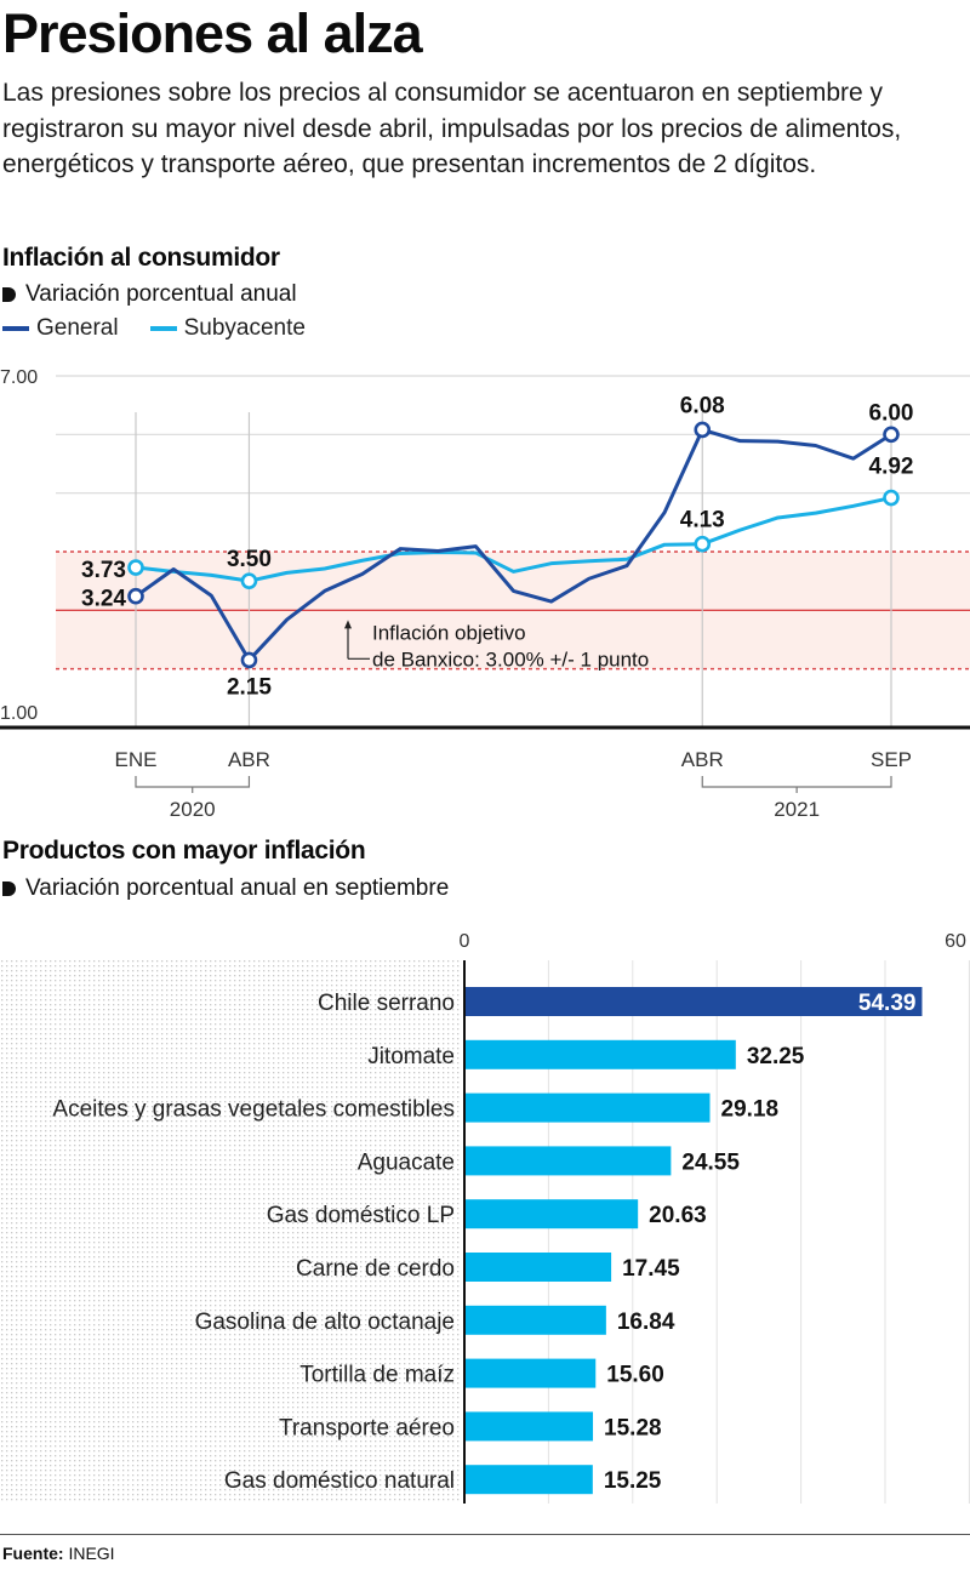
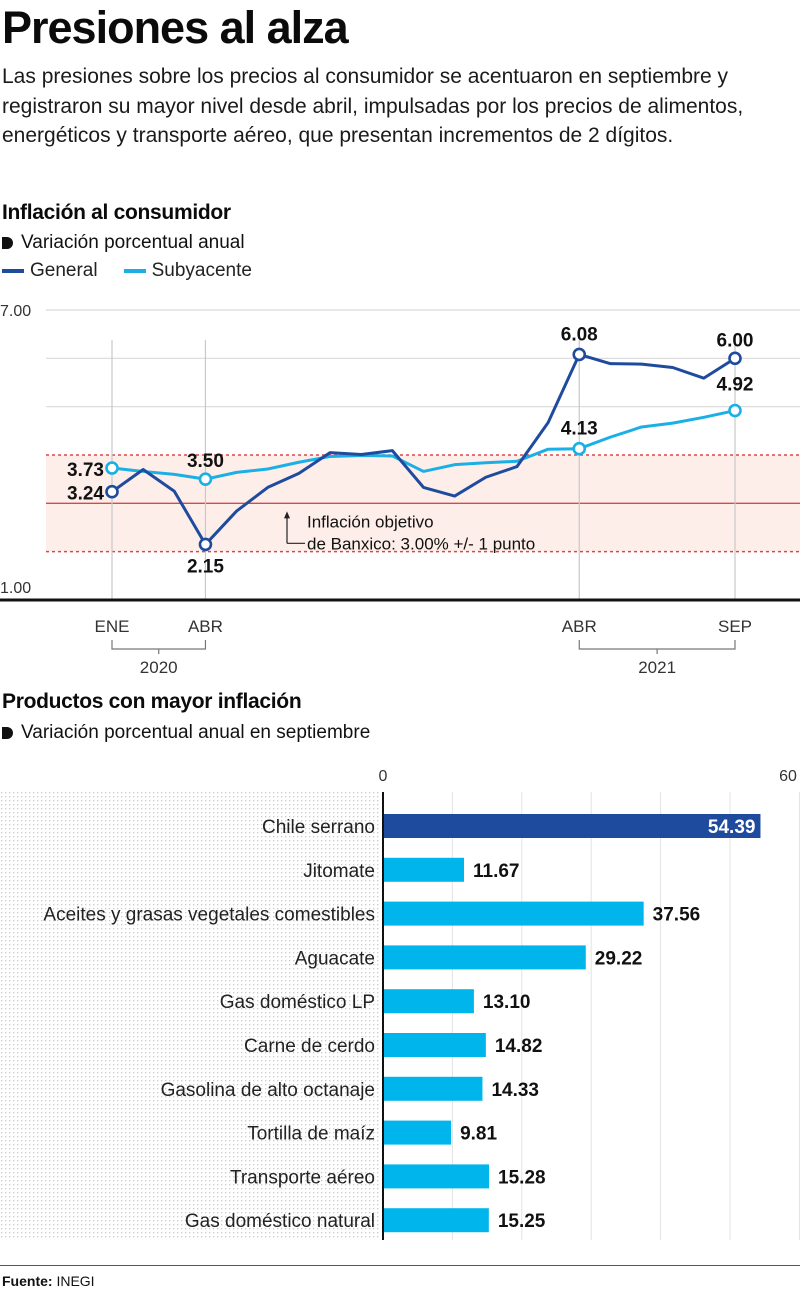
Productos con mayor inflación/Jitomate: 32.25 -> 11.67
Productos con mayor inflación/Aceites y grasas vegetales comestibles: 29.18 -> 37.56
Productos con mayor inflación/Aguacate: 24.55 -> 29.22
Productos con mayor inflación/Gas doméstico LP: 20.63 -> 13.10
Productos con mayor inflación/Carne de cerdo: 17.45 -> 14.82
Productos con mayor inflación/Gasolina de alto octanaje: 16.84 -> 14.33
Productos con mayor inflación/Tortilla de maíz: 15.60 -> 9.81
